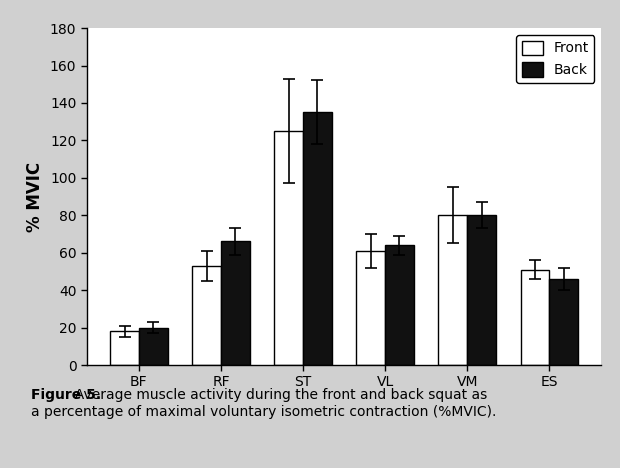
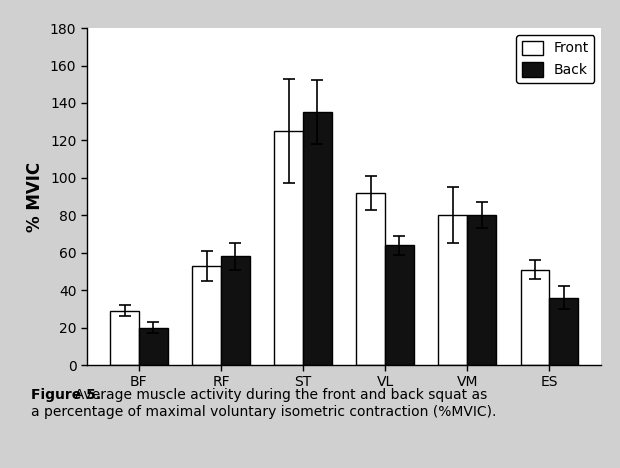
Front/BF: 18 -> 29
Back/RF: 66 -> 58
Front/VL: 61 -> 92
Back/ES: 46 -> 36
